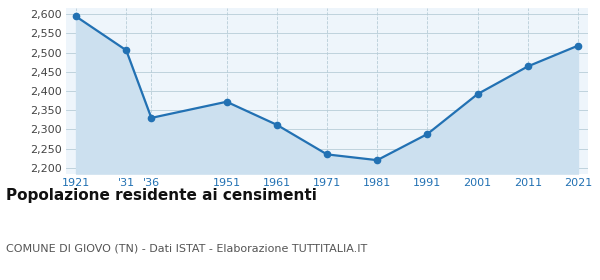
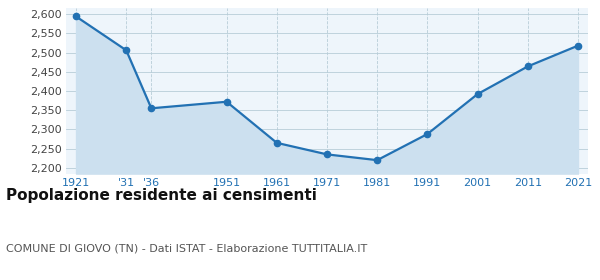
'36: 2,330 -> 2,355
1961: 2,312 -> 2,265
